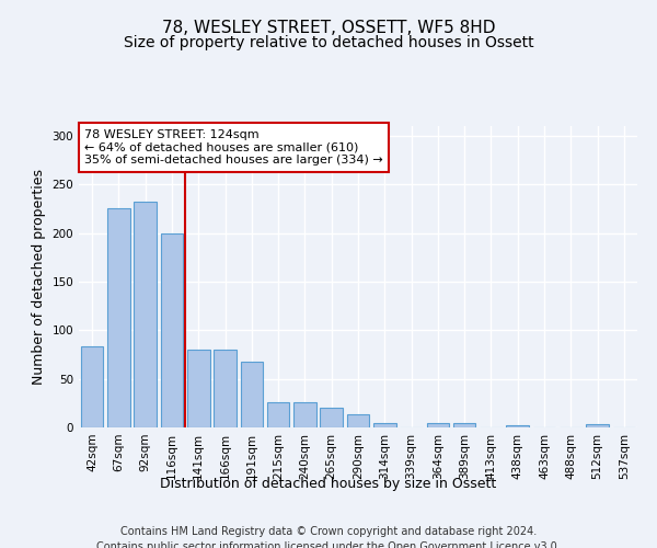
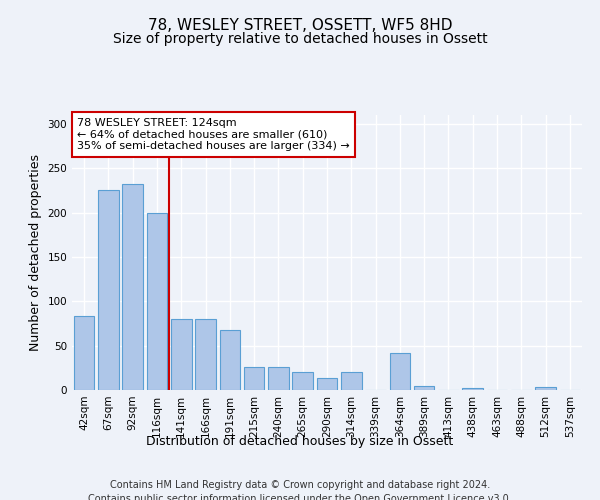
314sqm: 5 -> 20
364sqm: 5 -> 42
